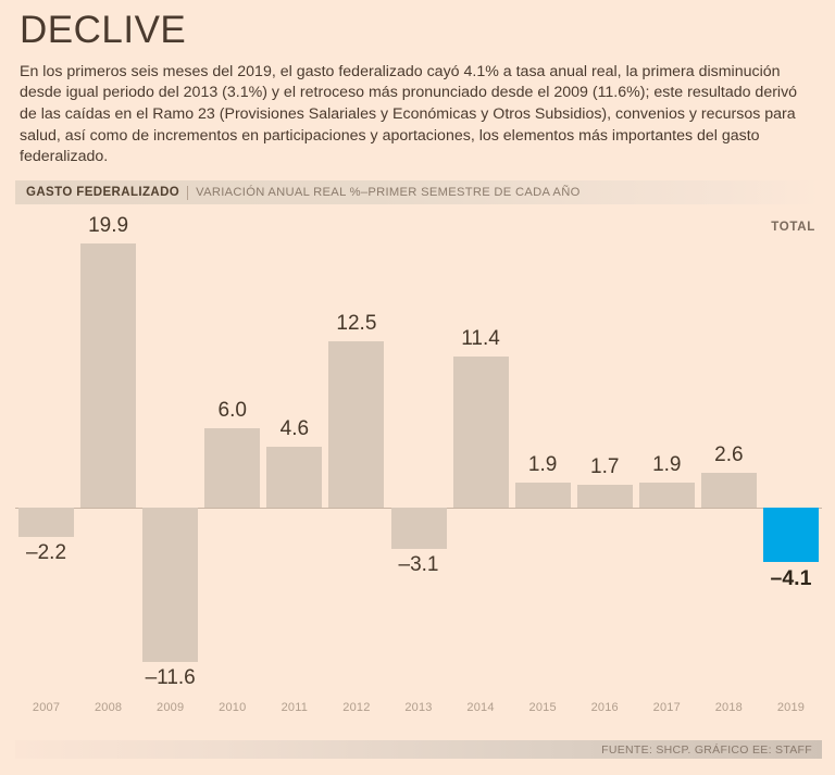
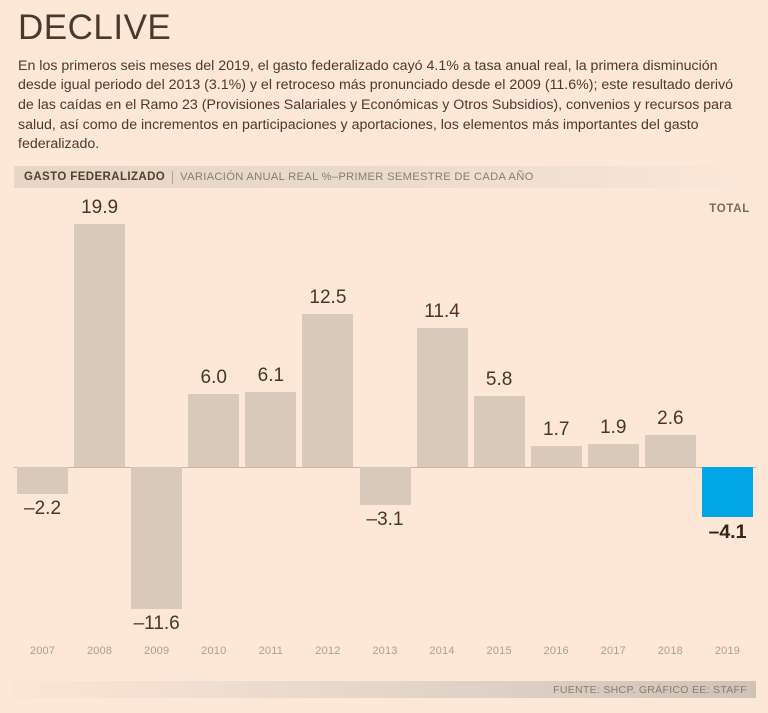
2011: 4.6 -> 6.1
2015: 1.9 -> 5.8
